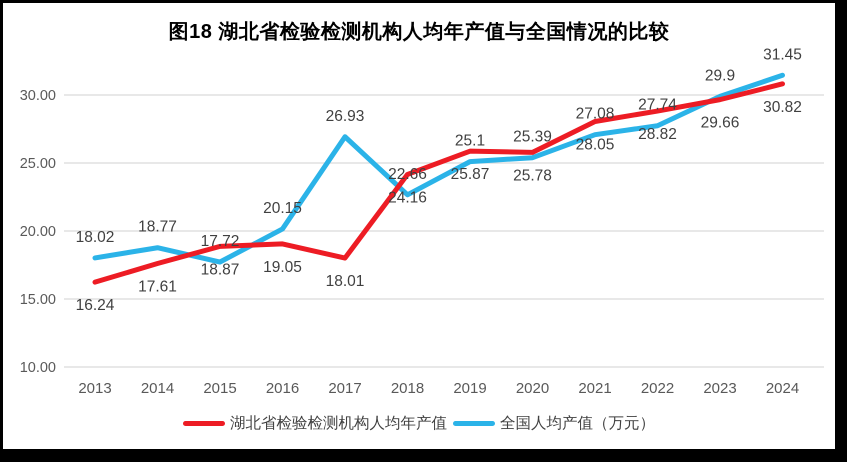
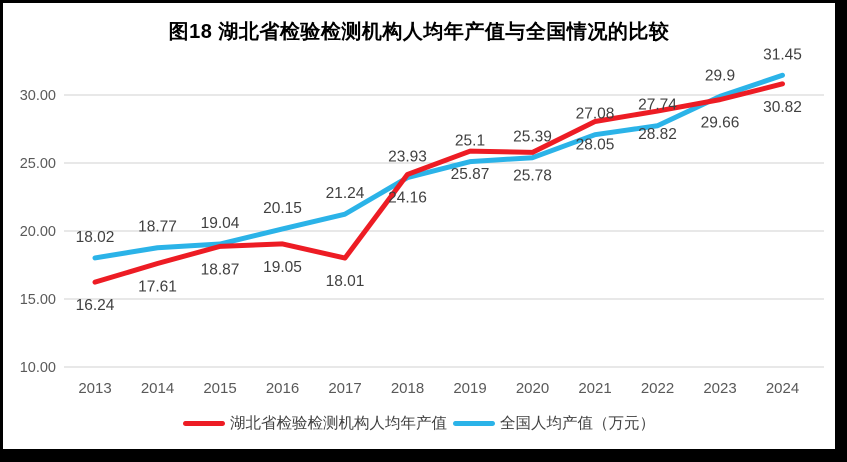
全国人均产值（万元）/2015: 17.72 -> 19.04
全国人均产值（万元）/2017: 26.93 -> 21.24
全国人均产值（万元）/2018: 22.66 -> 23.93
